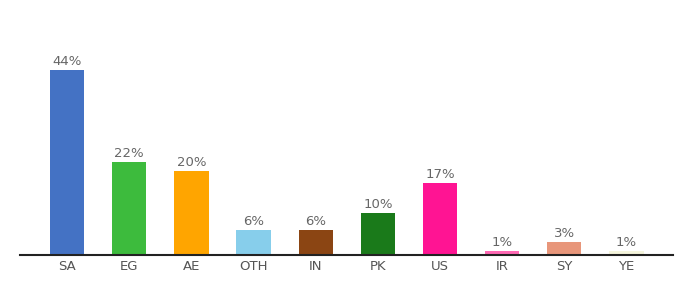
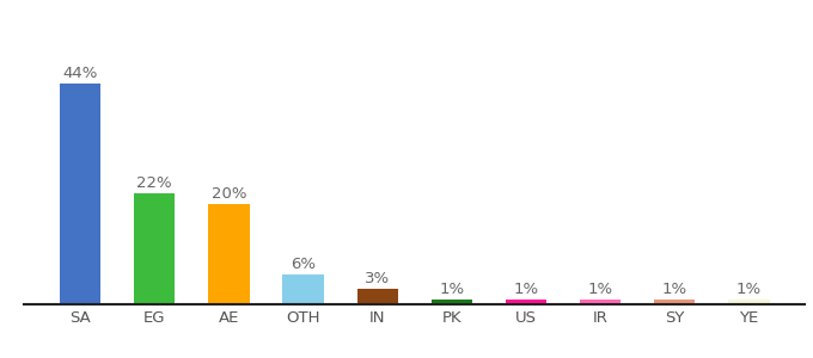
IN: 6% -> 3%
PK: 10% -> 1%
US: 17% -> 1%
SY: 3% -> 1%
